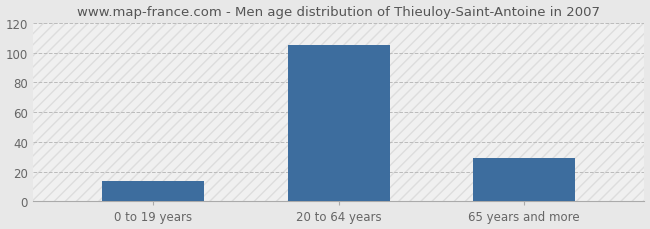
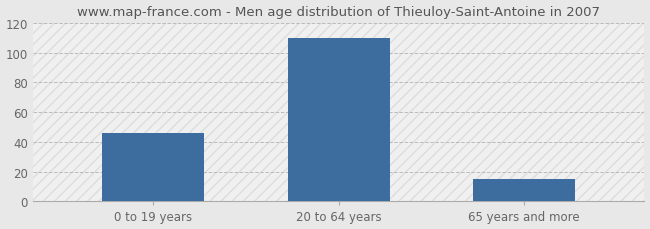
0 to 19 years: 14 -> 46
20 to 64 years: 105 -> 110
65 years and more: 29 -> 15
